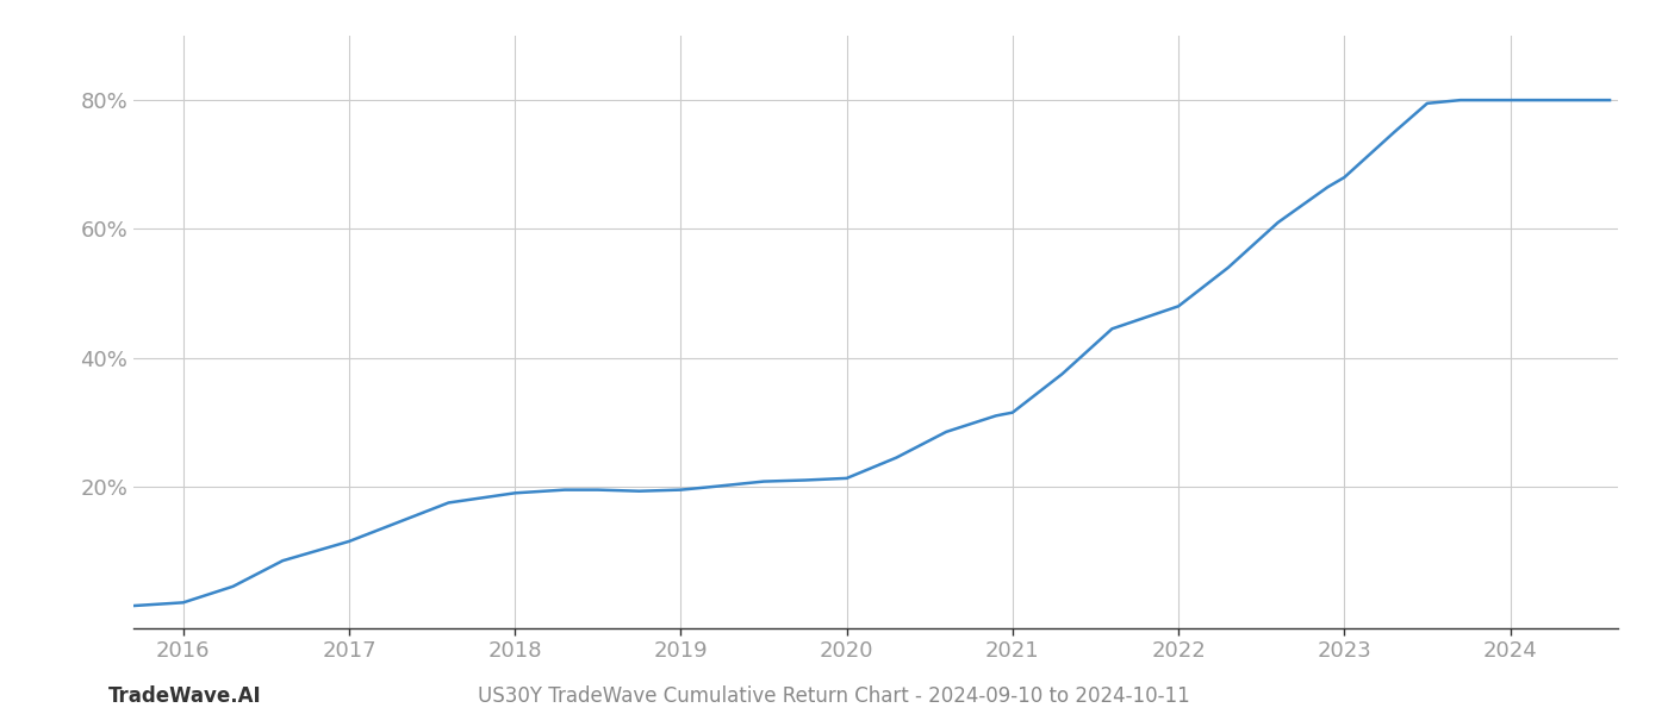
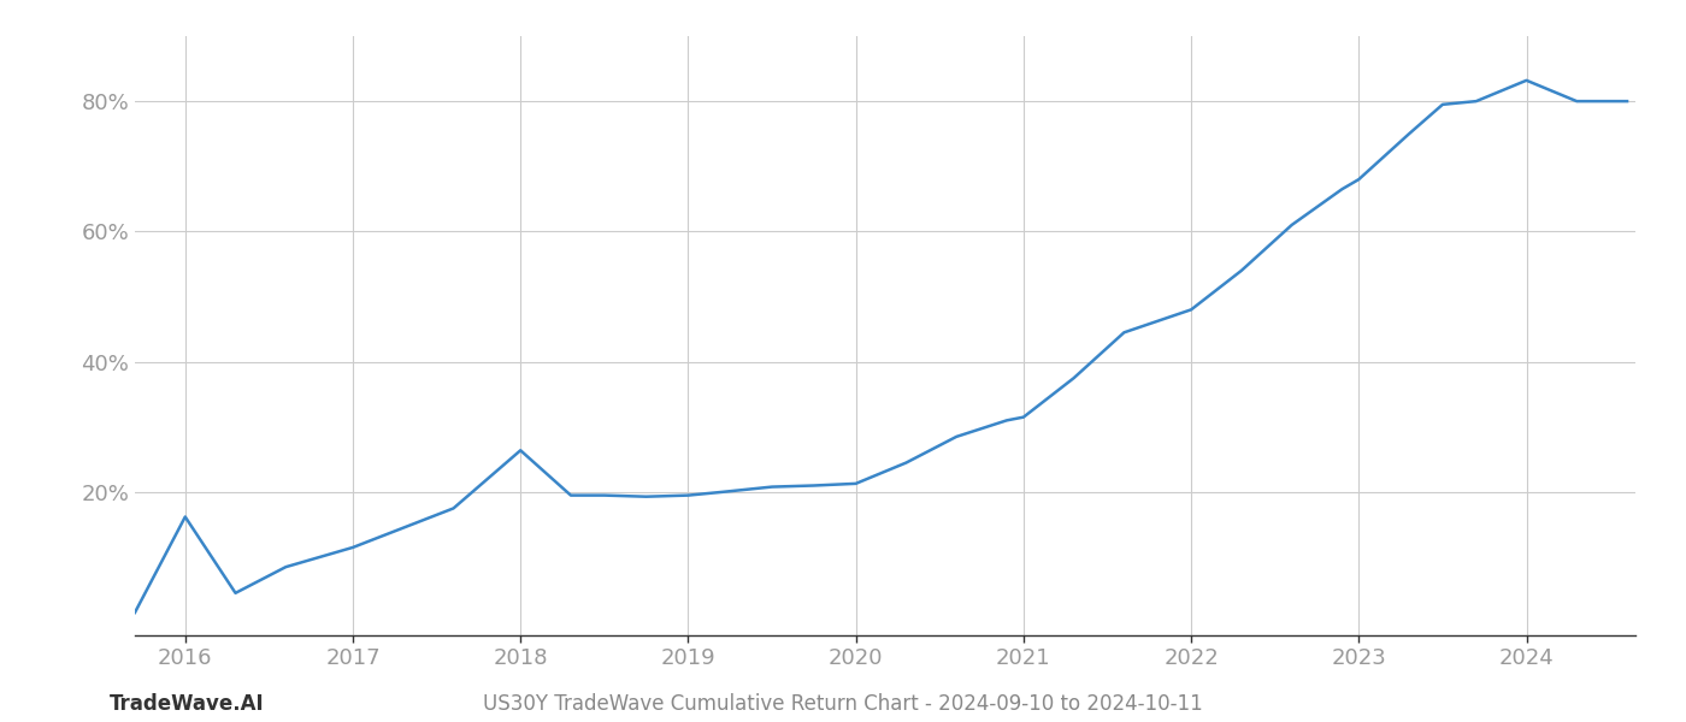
2016: 2.0% -> 16.2%
2018: 19.0% -> 26.4%
2024: 80.0% -> 83.2%
